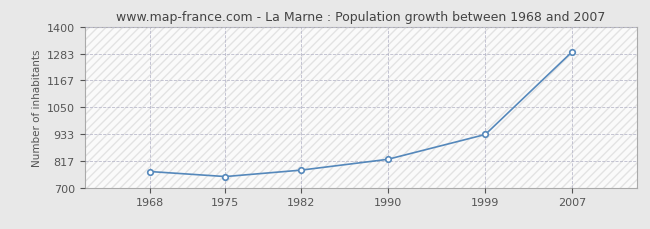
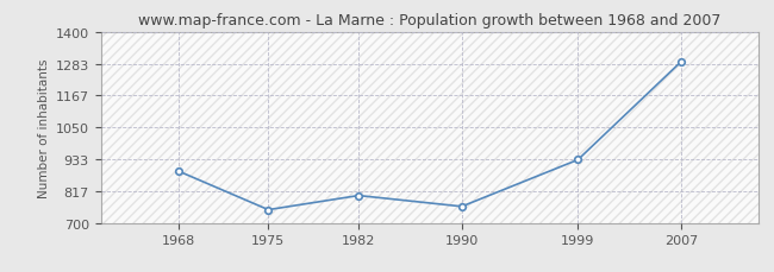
1968: 770 -> 890
1982: 776 -> 800
1990: 823 -> 760
